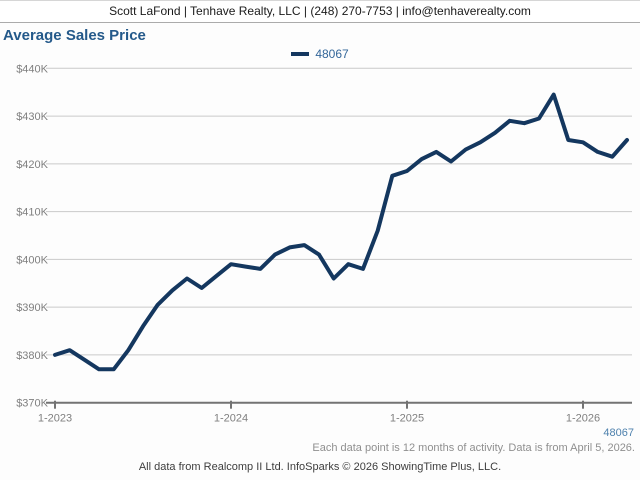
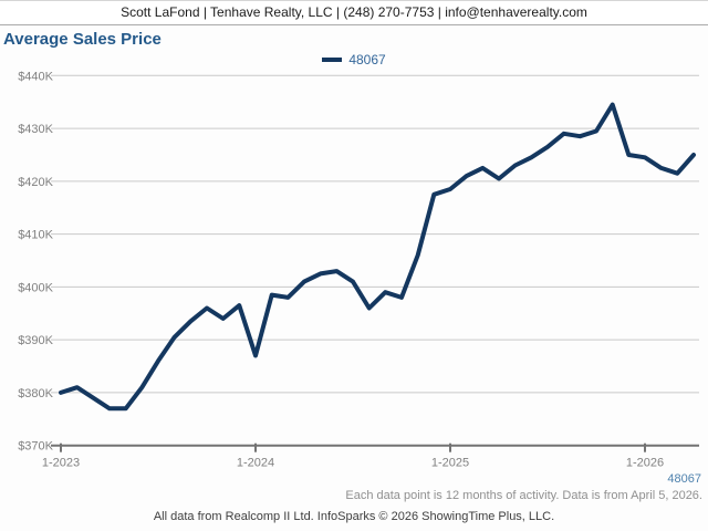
1-2024: $399K -> $387K
